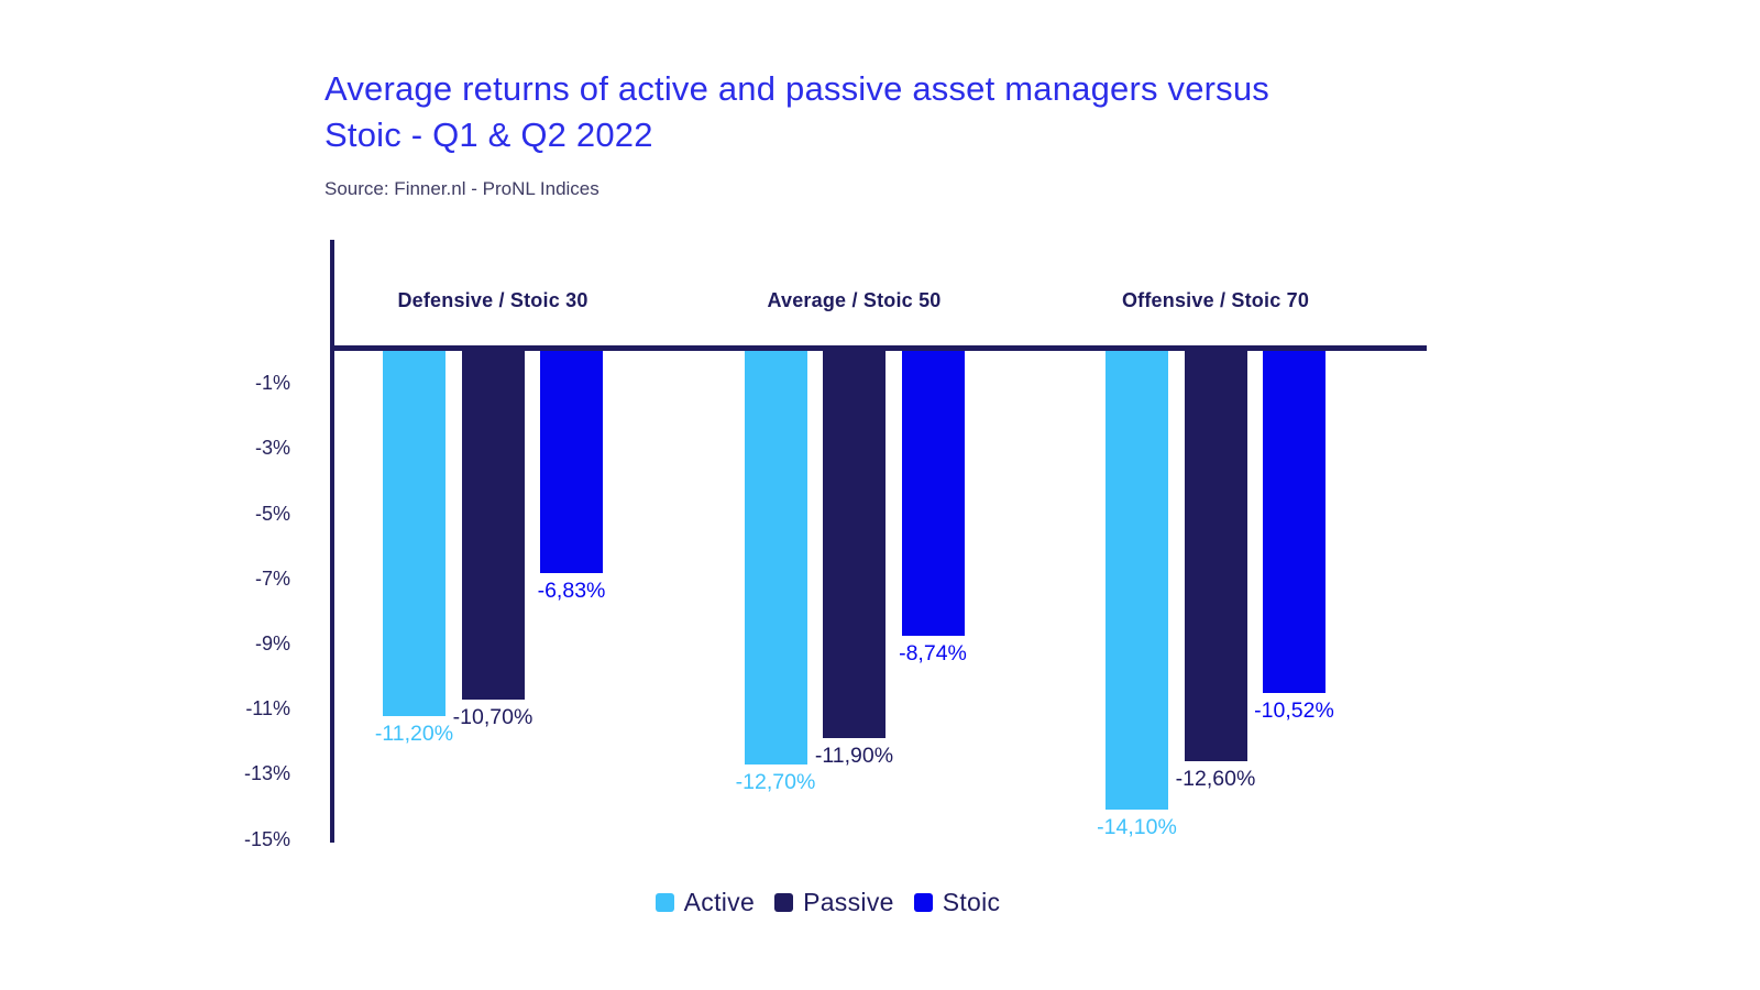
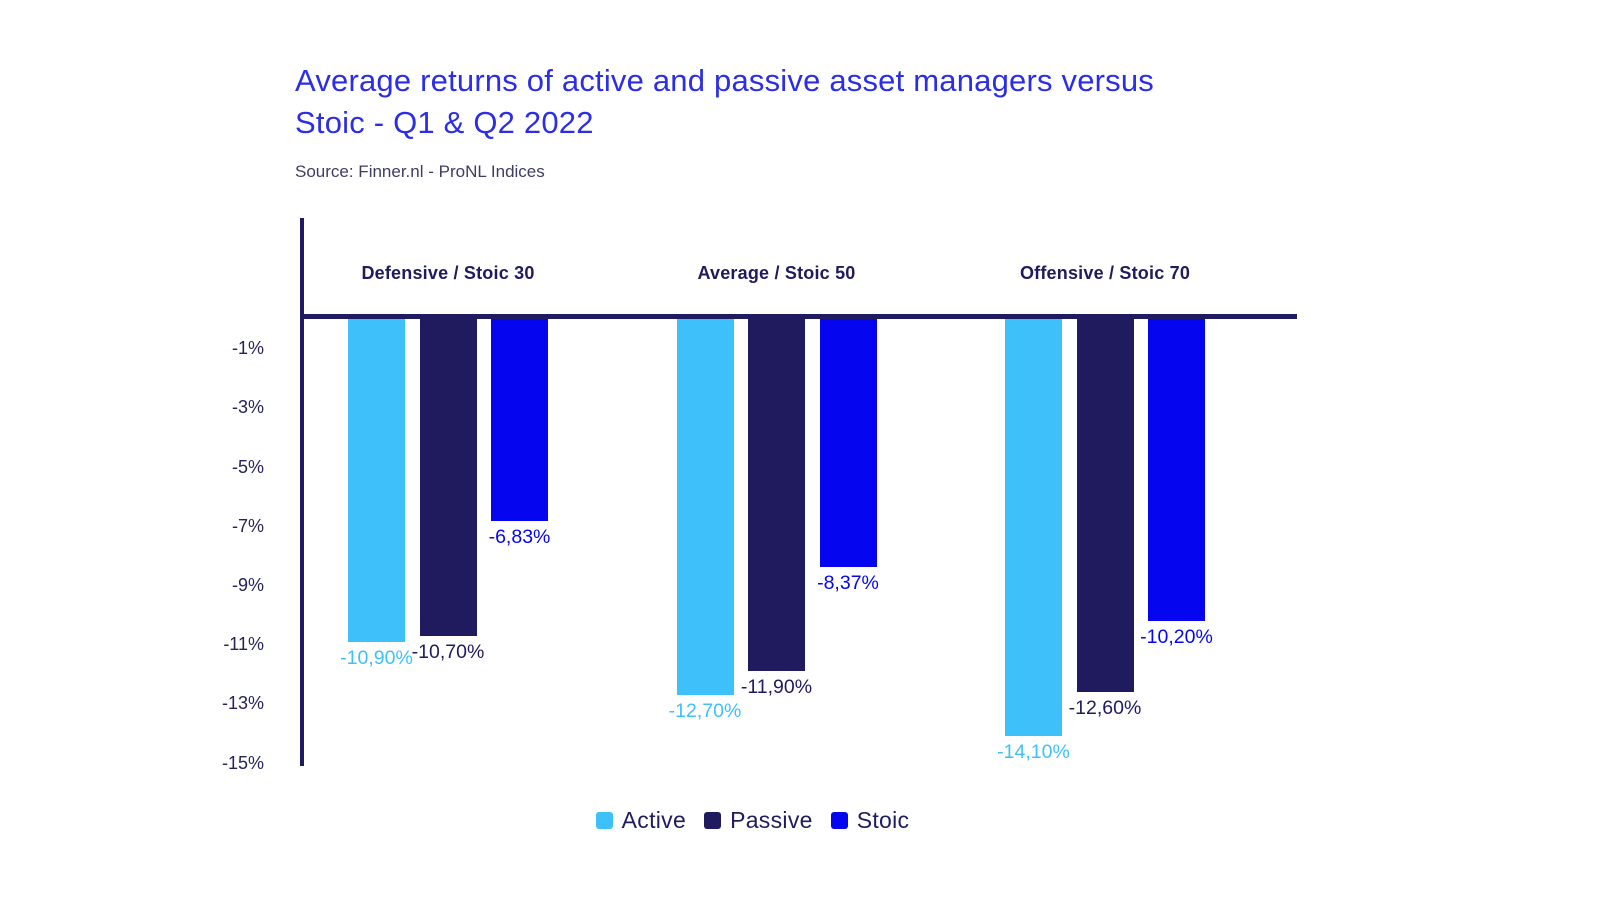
Active/Defensive / Stoic 30: -11,20% -> -10,90%
Stoic/Average / Stoic 50: -8,74% -> -8,37%
Stoic/Offensive / Stoic 70: -10,52% -> -10,20%
